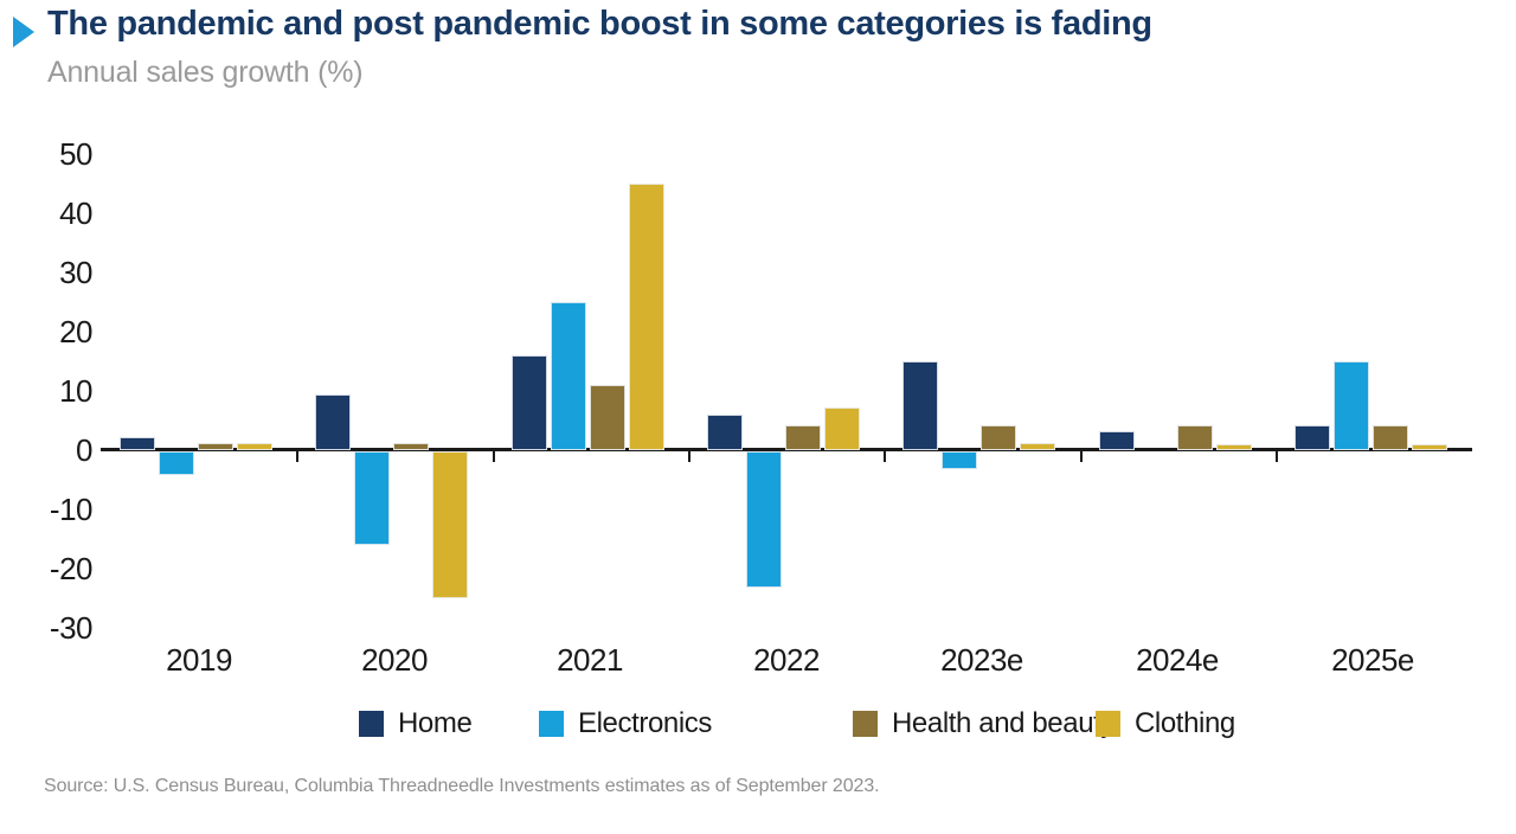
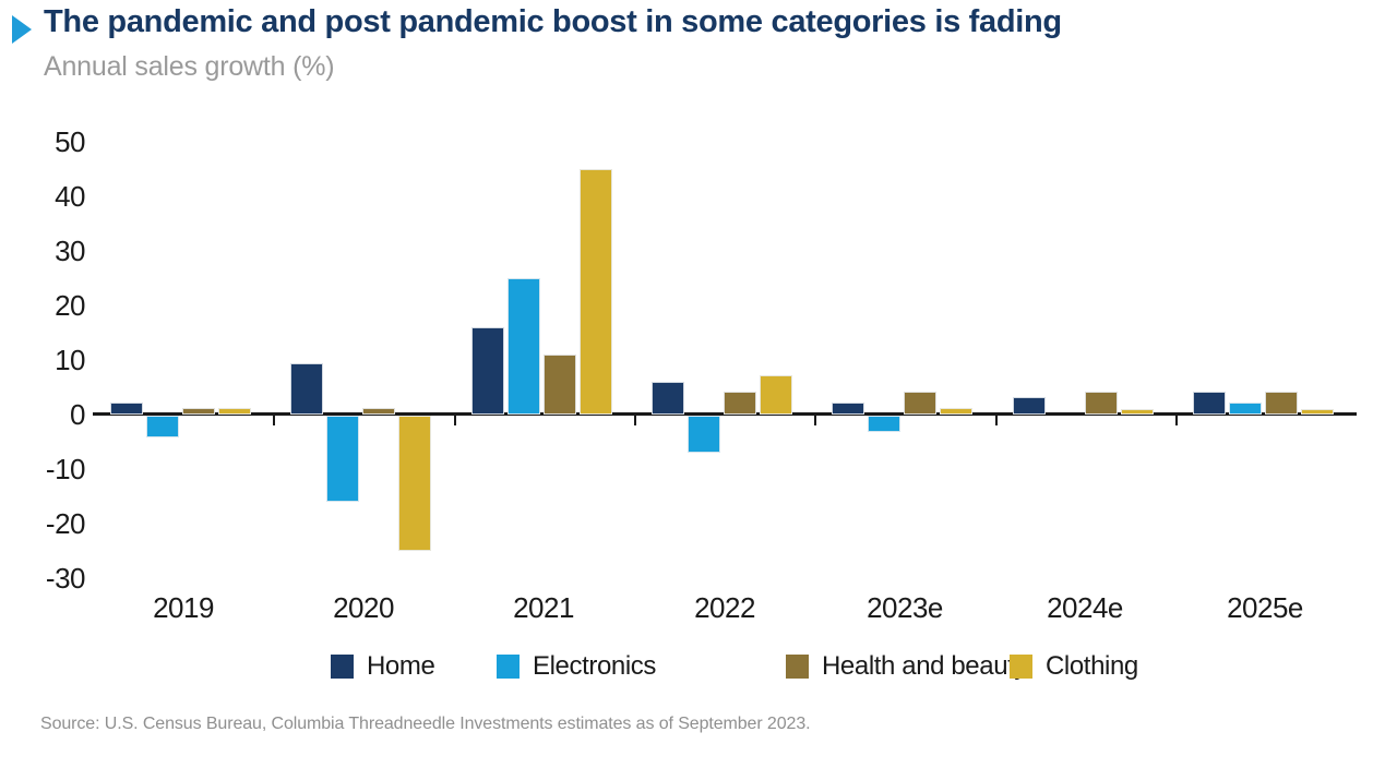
Electronics/2022: -23 -> -7
Home/2023e: 15 -> 2
Electronics/2025e: 15 -> 2
